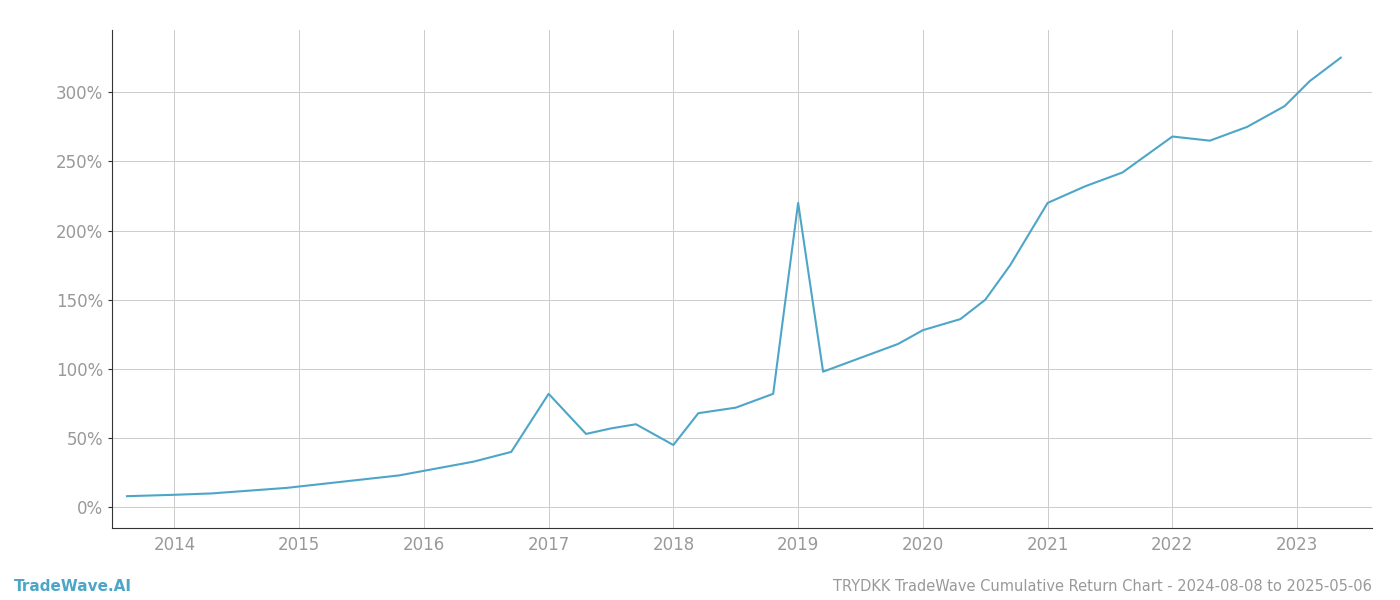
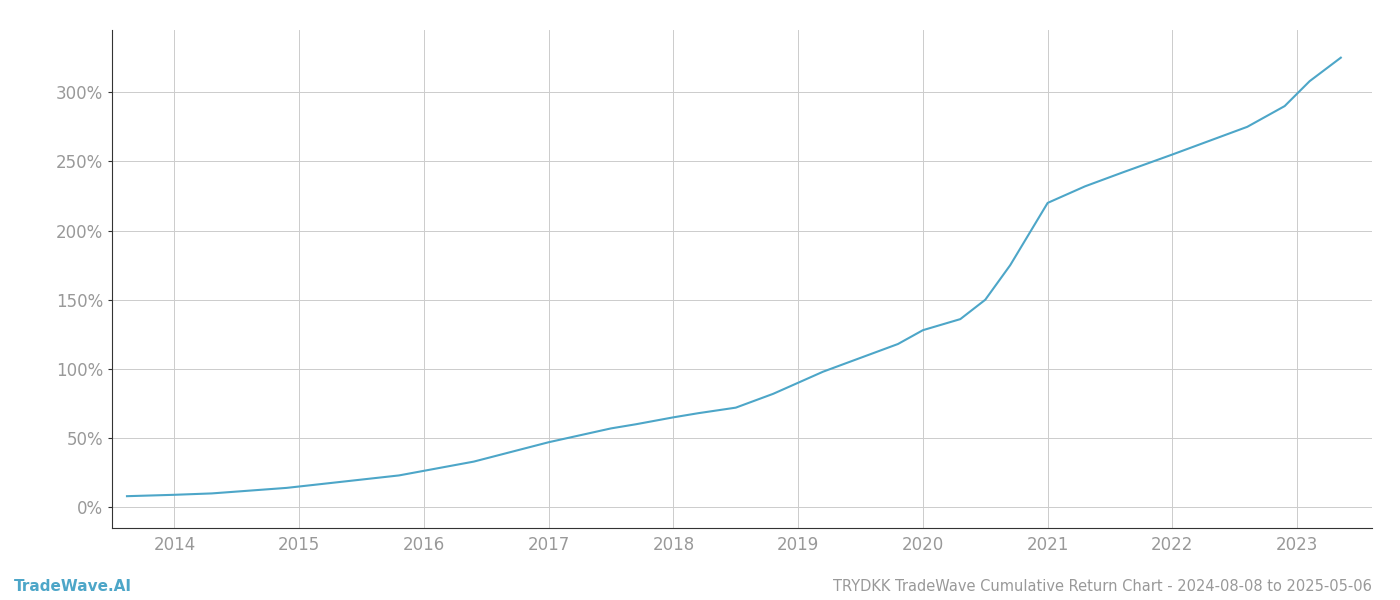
2017: 82% -> 47%
2018: 45% -> 65%
2019: 220% -> 90%
2022: 268% -> 255%
